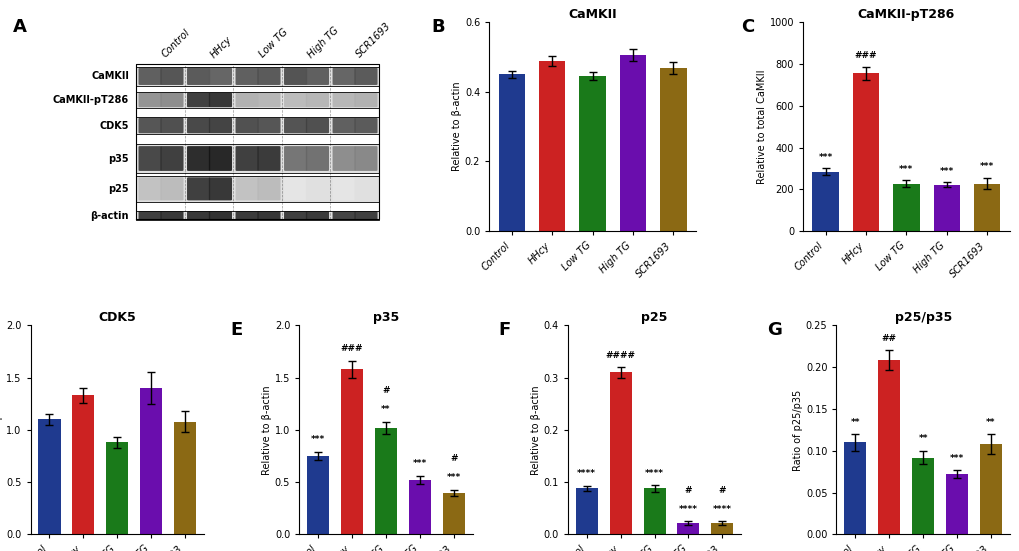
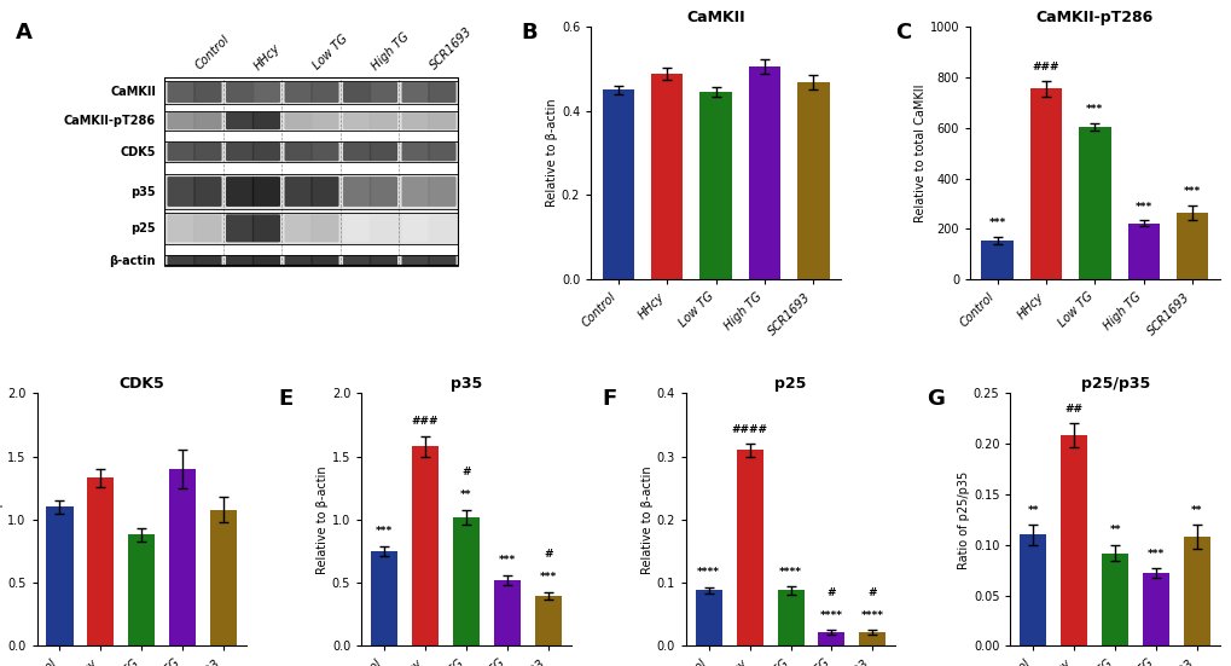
CaMKII-pT286/Control: 285 -> 155
CaMKII-pT286/Low TG: 228 -> 605
CaMKII-pT286/SCR1693: 228 -> 265
